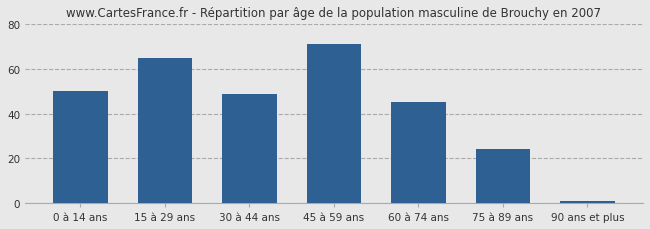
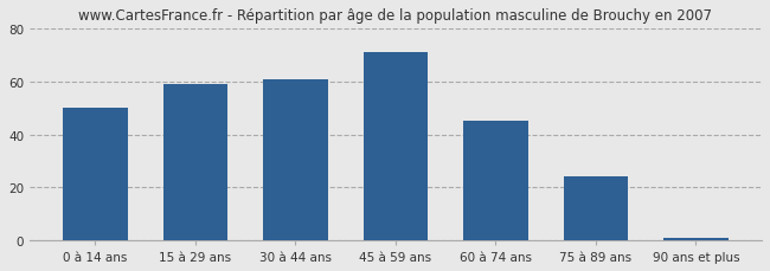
15 à 29 ans: 65 -> 59
30 à 44 ans: 49 -> 61
